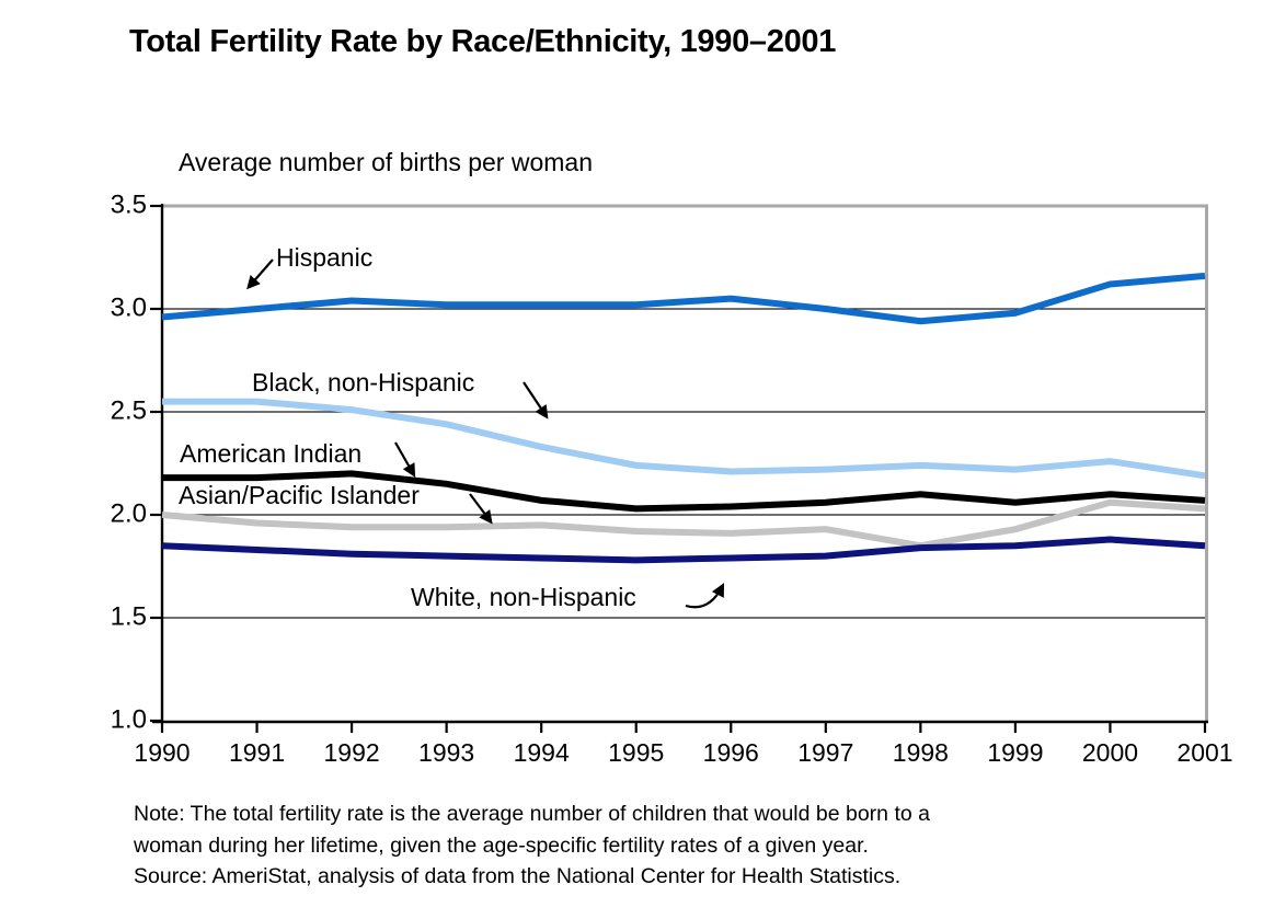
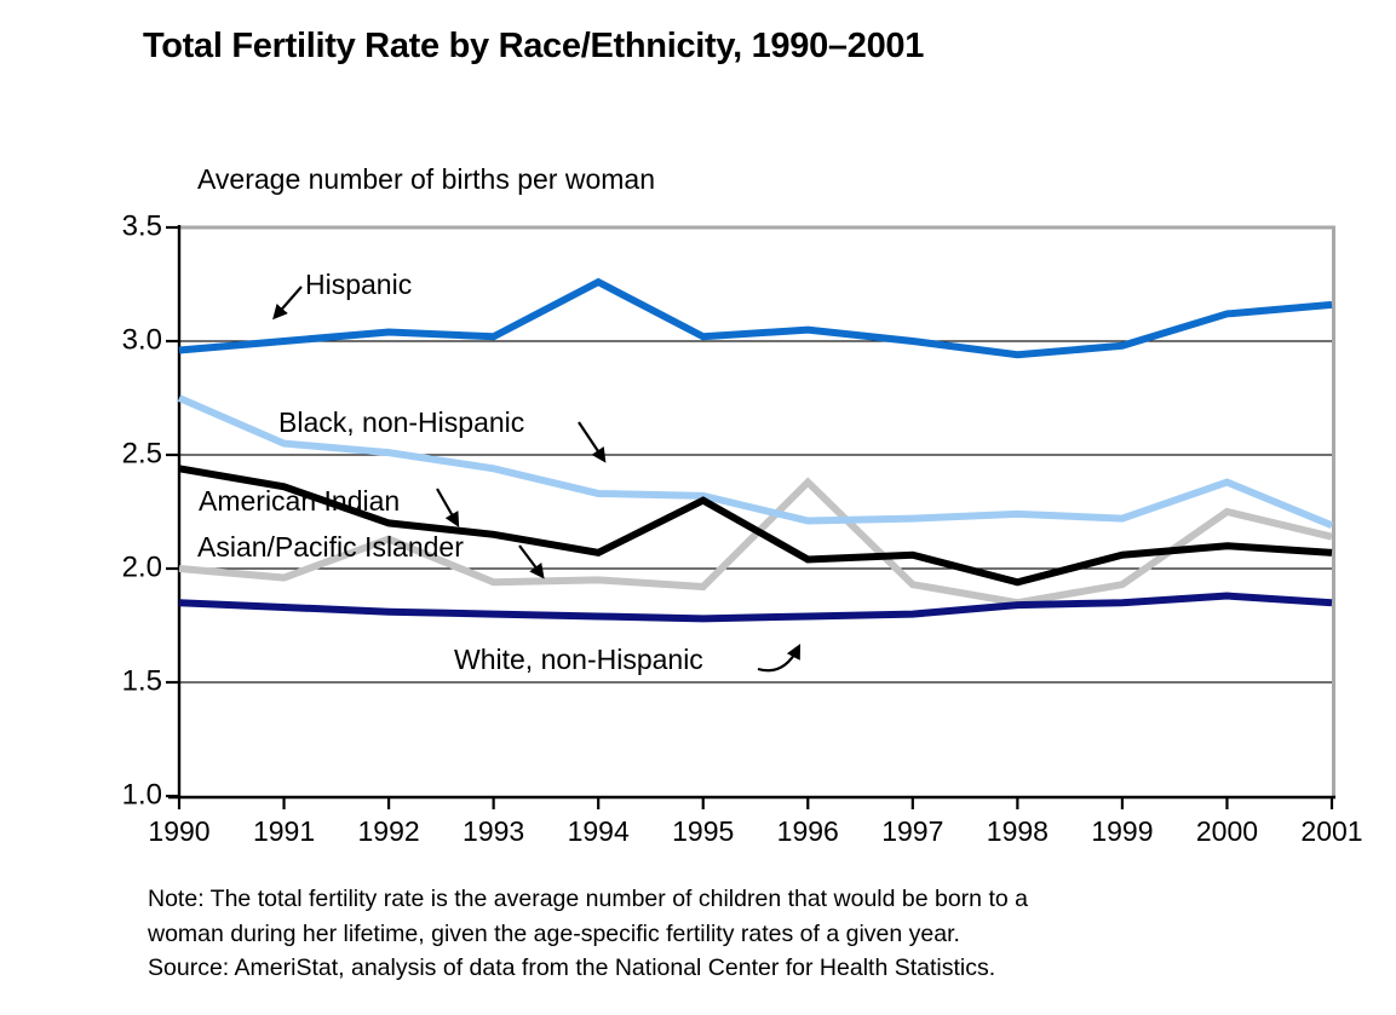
Black, non-Hispanic/1990: 2.55 -> 2.75
American Indian/1990: 2.18 -> 2.44
American Indian/1991: 2.18 -> 2.36
Asian/Pacific Islander/1992: 1.94 -> 2.13
Hispanic/1994: 3.02 -> 3.26
Black, non-Hispanic/1995: 2.24 -> 2.32
American Indian/1995: 2.03 -> 2.30
Asian/Pacific Islander/1996: 1.91 -> 2.38
American Indian/1998: 2.10 -> 1.94
Black, non-Hispanic/2000: 2.26 -> 2.38
Asian/Pacific Islander/2000: 2.06 -> 2.25
Asian/Pacific Islander/2001: 2.03 -> 2.14
